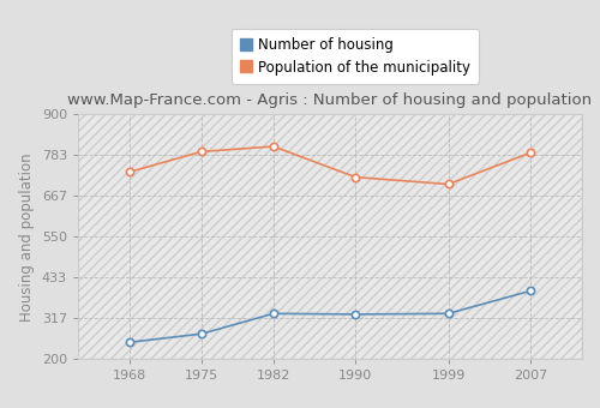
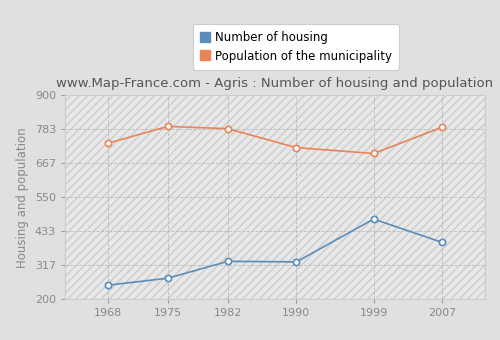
Population of the municipality/1982: 808 -> 785
Number of housing/1999: 330 -> 475
